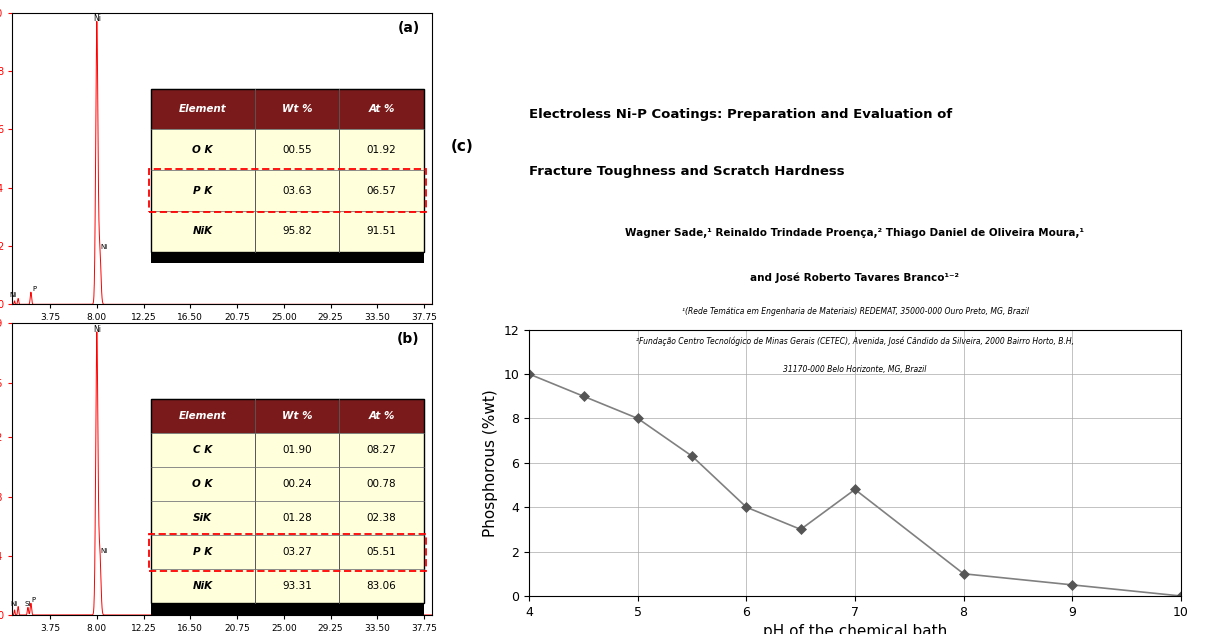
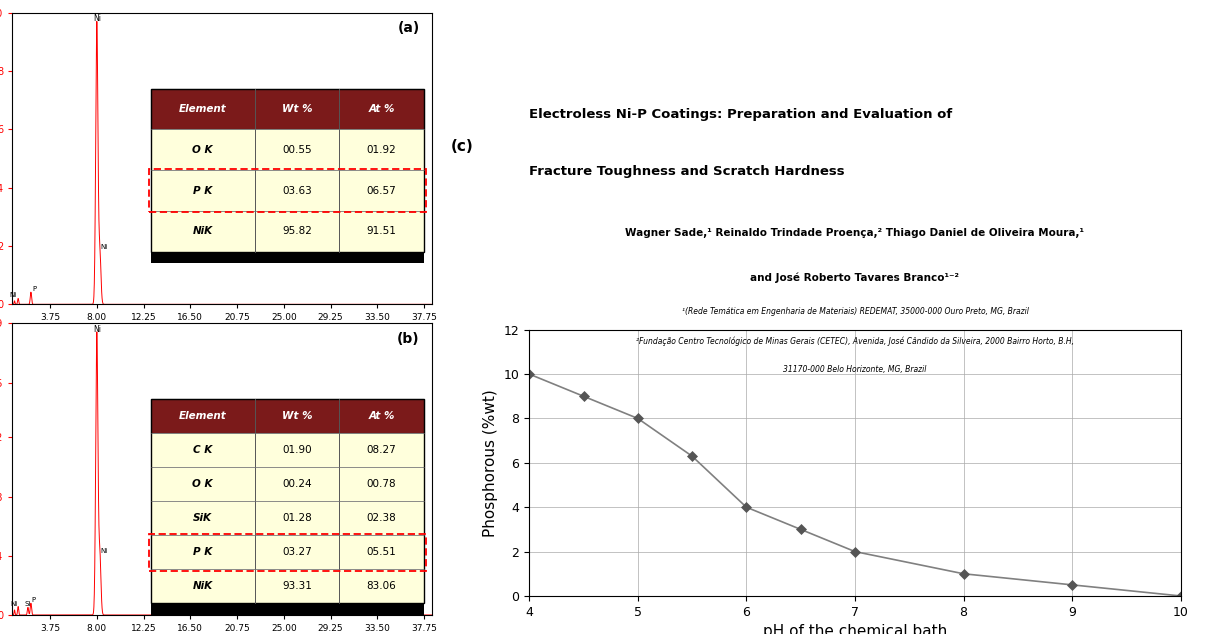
7: 4.8 -> 2.0
